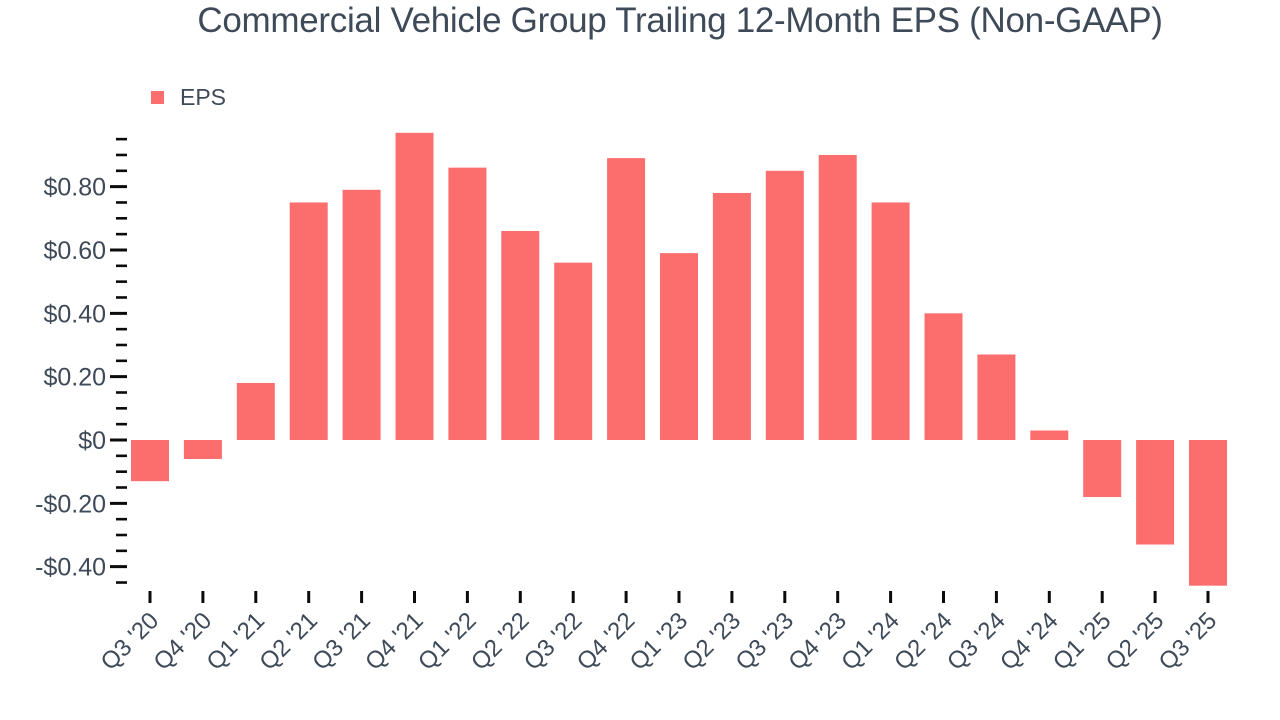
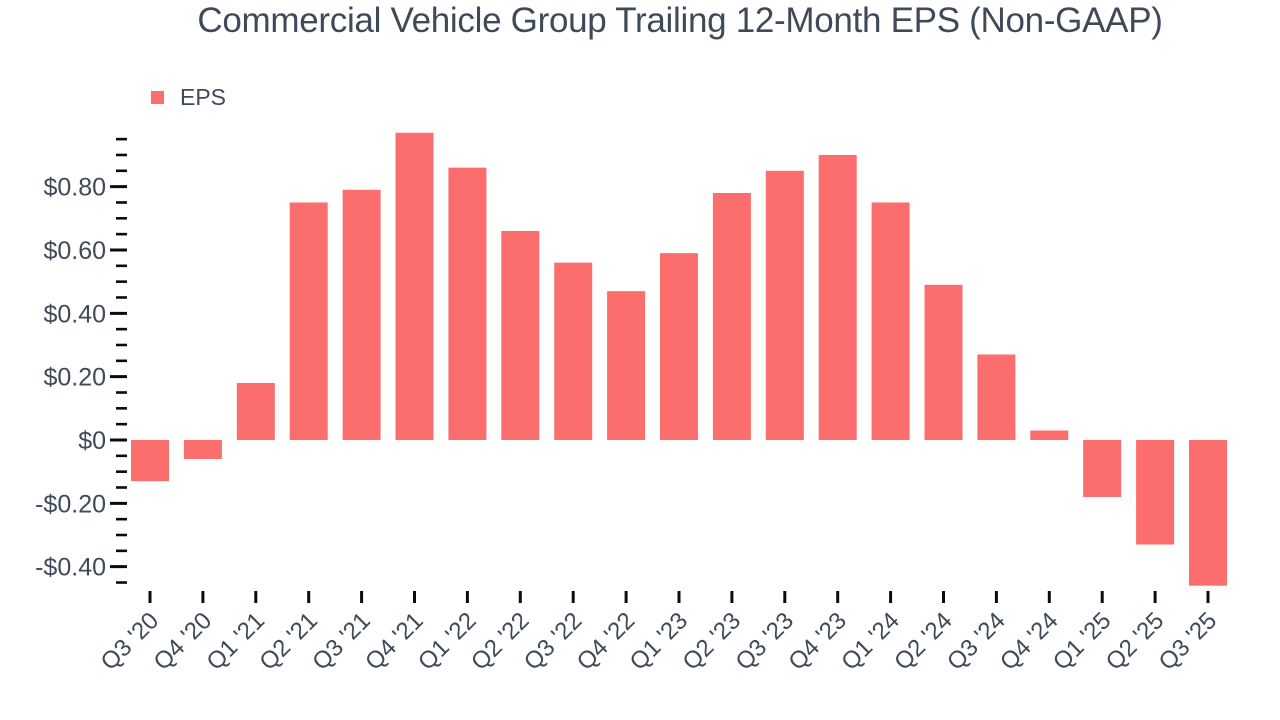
Q4 '22: $0.89 -> $0.47
Q2 '24: $0.40 -> $0.49
